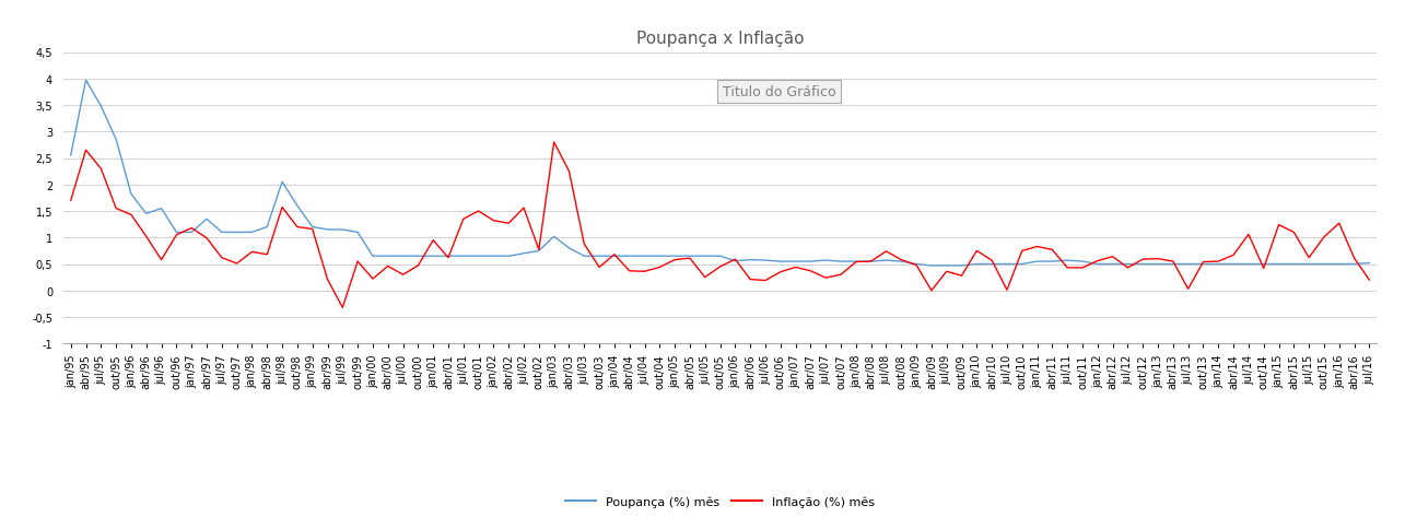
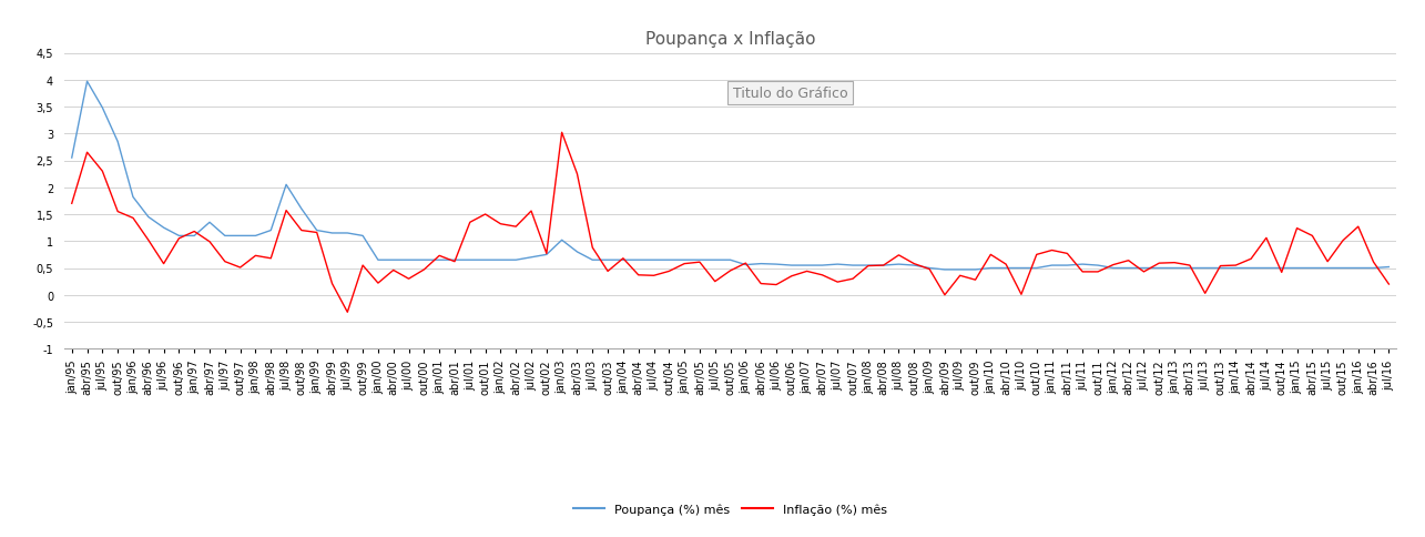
Poupança (%) mês/jul/96: 1,55 -> 1,25
Inflação (%) mês/jan/01: 0,95 -> 0,73
Inflação (%) mês/jan/03: 2,80 -> 3,02
